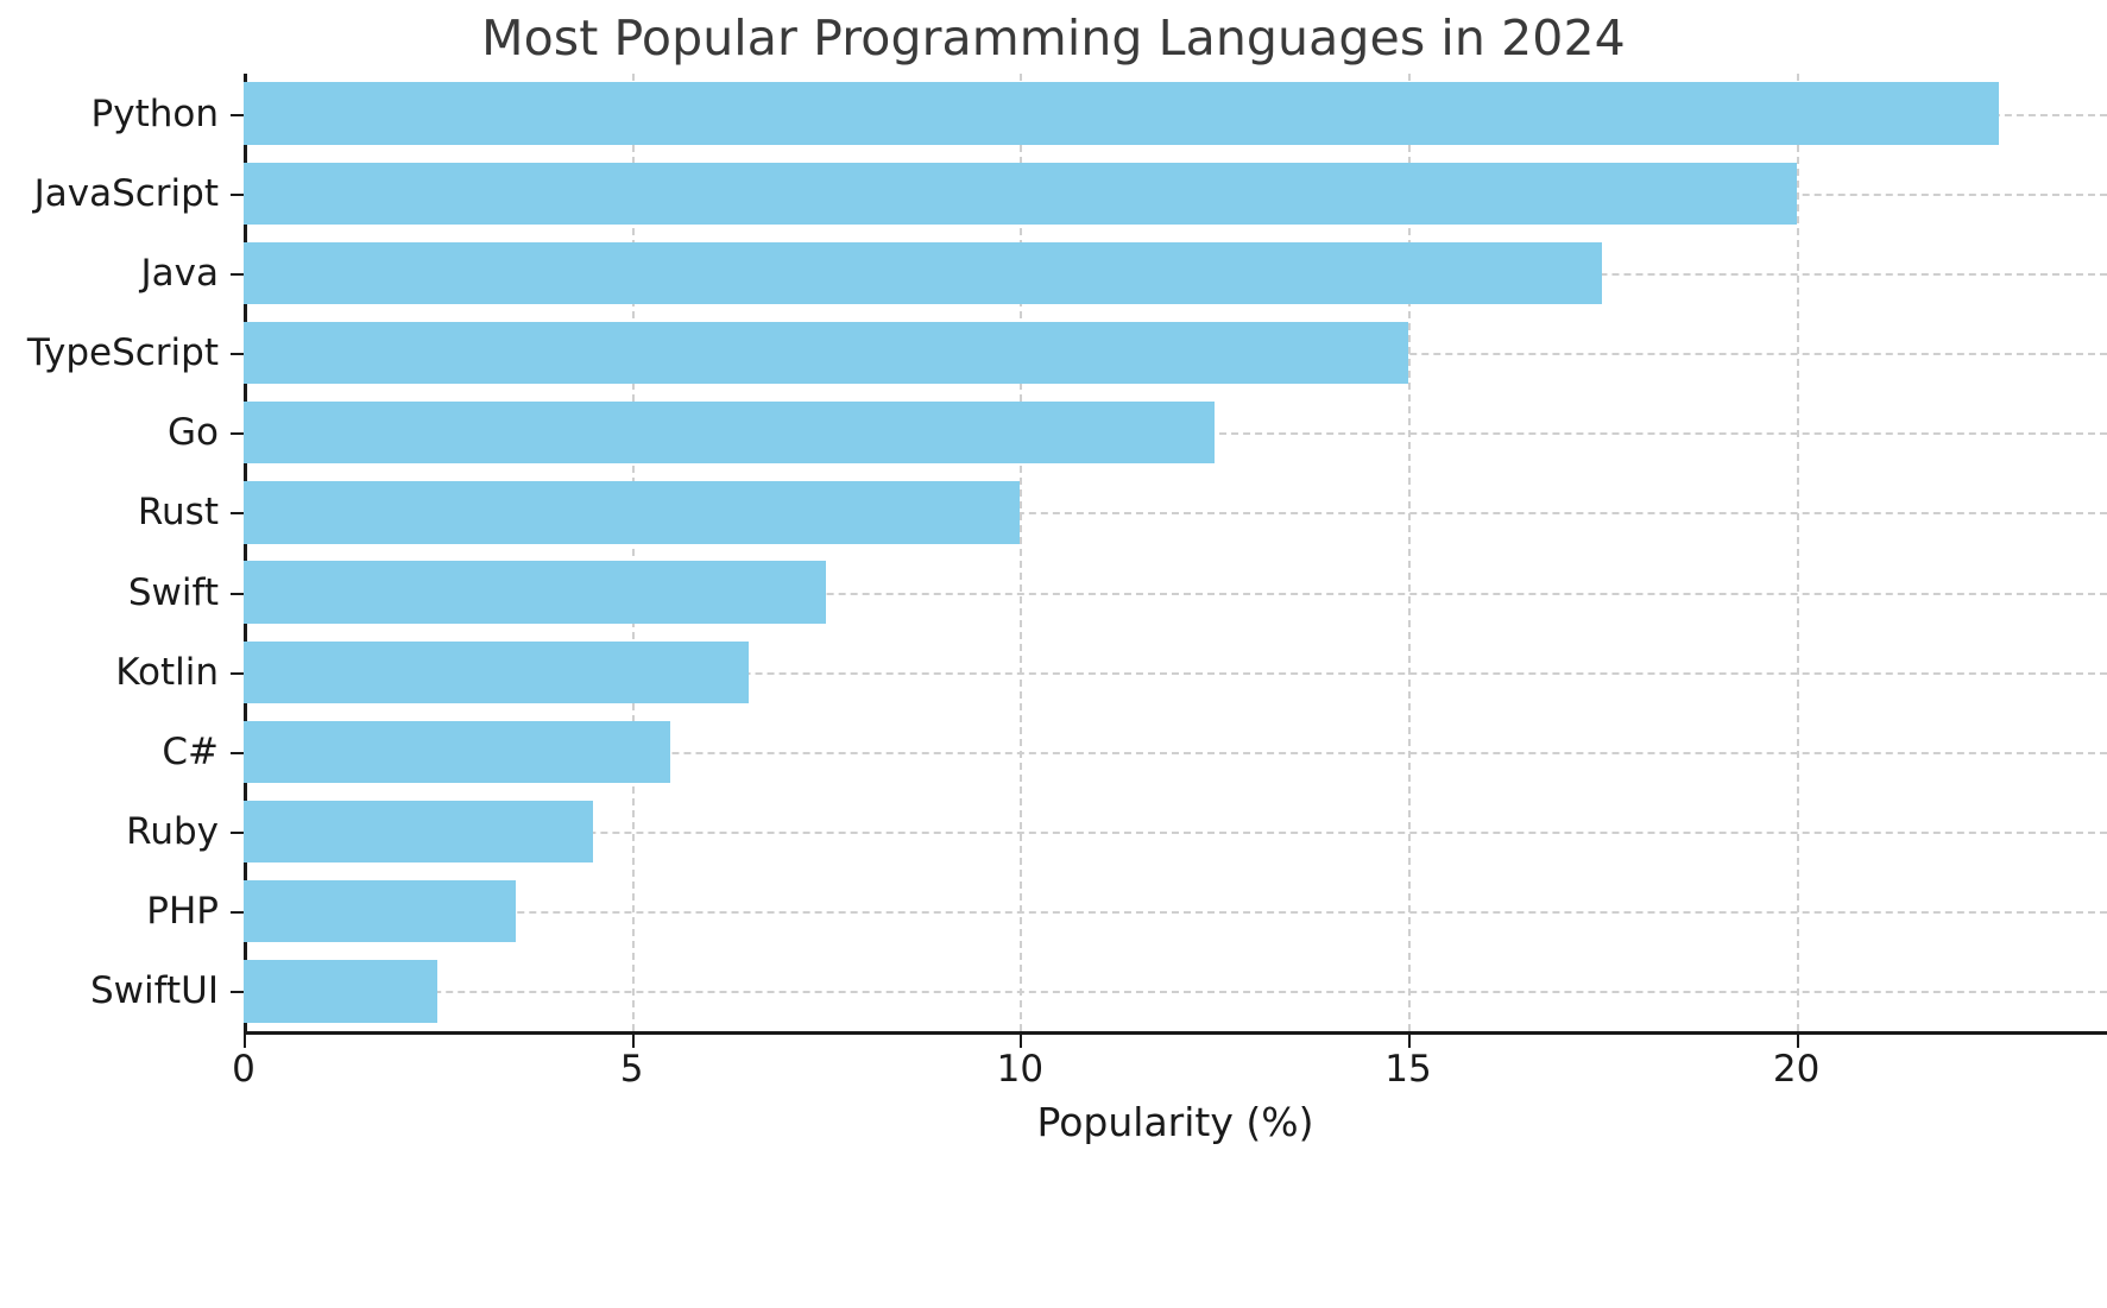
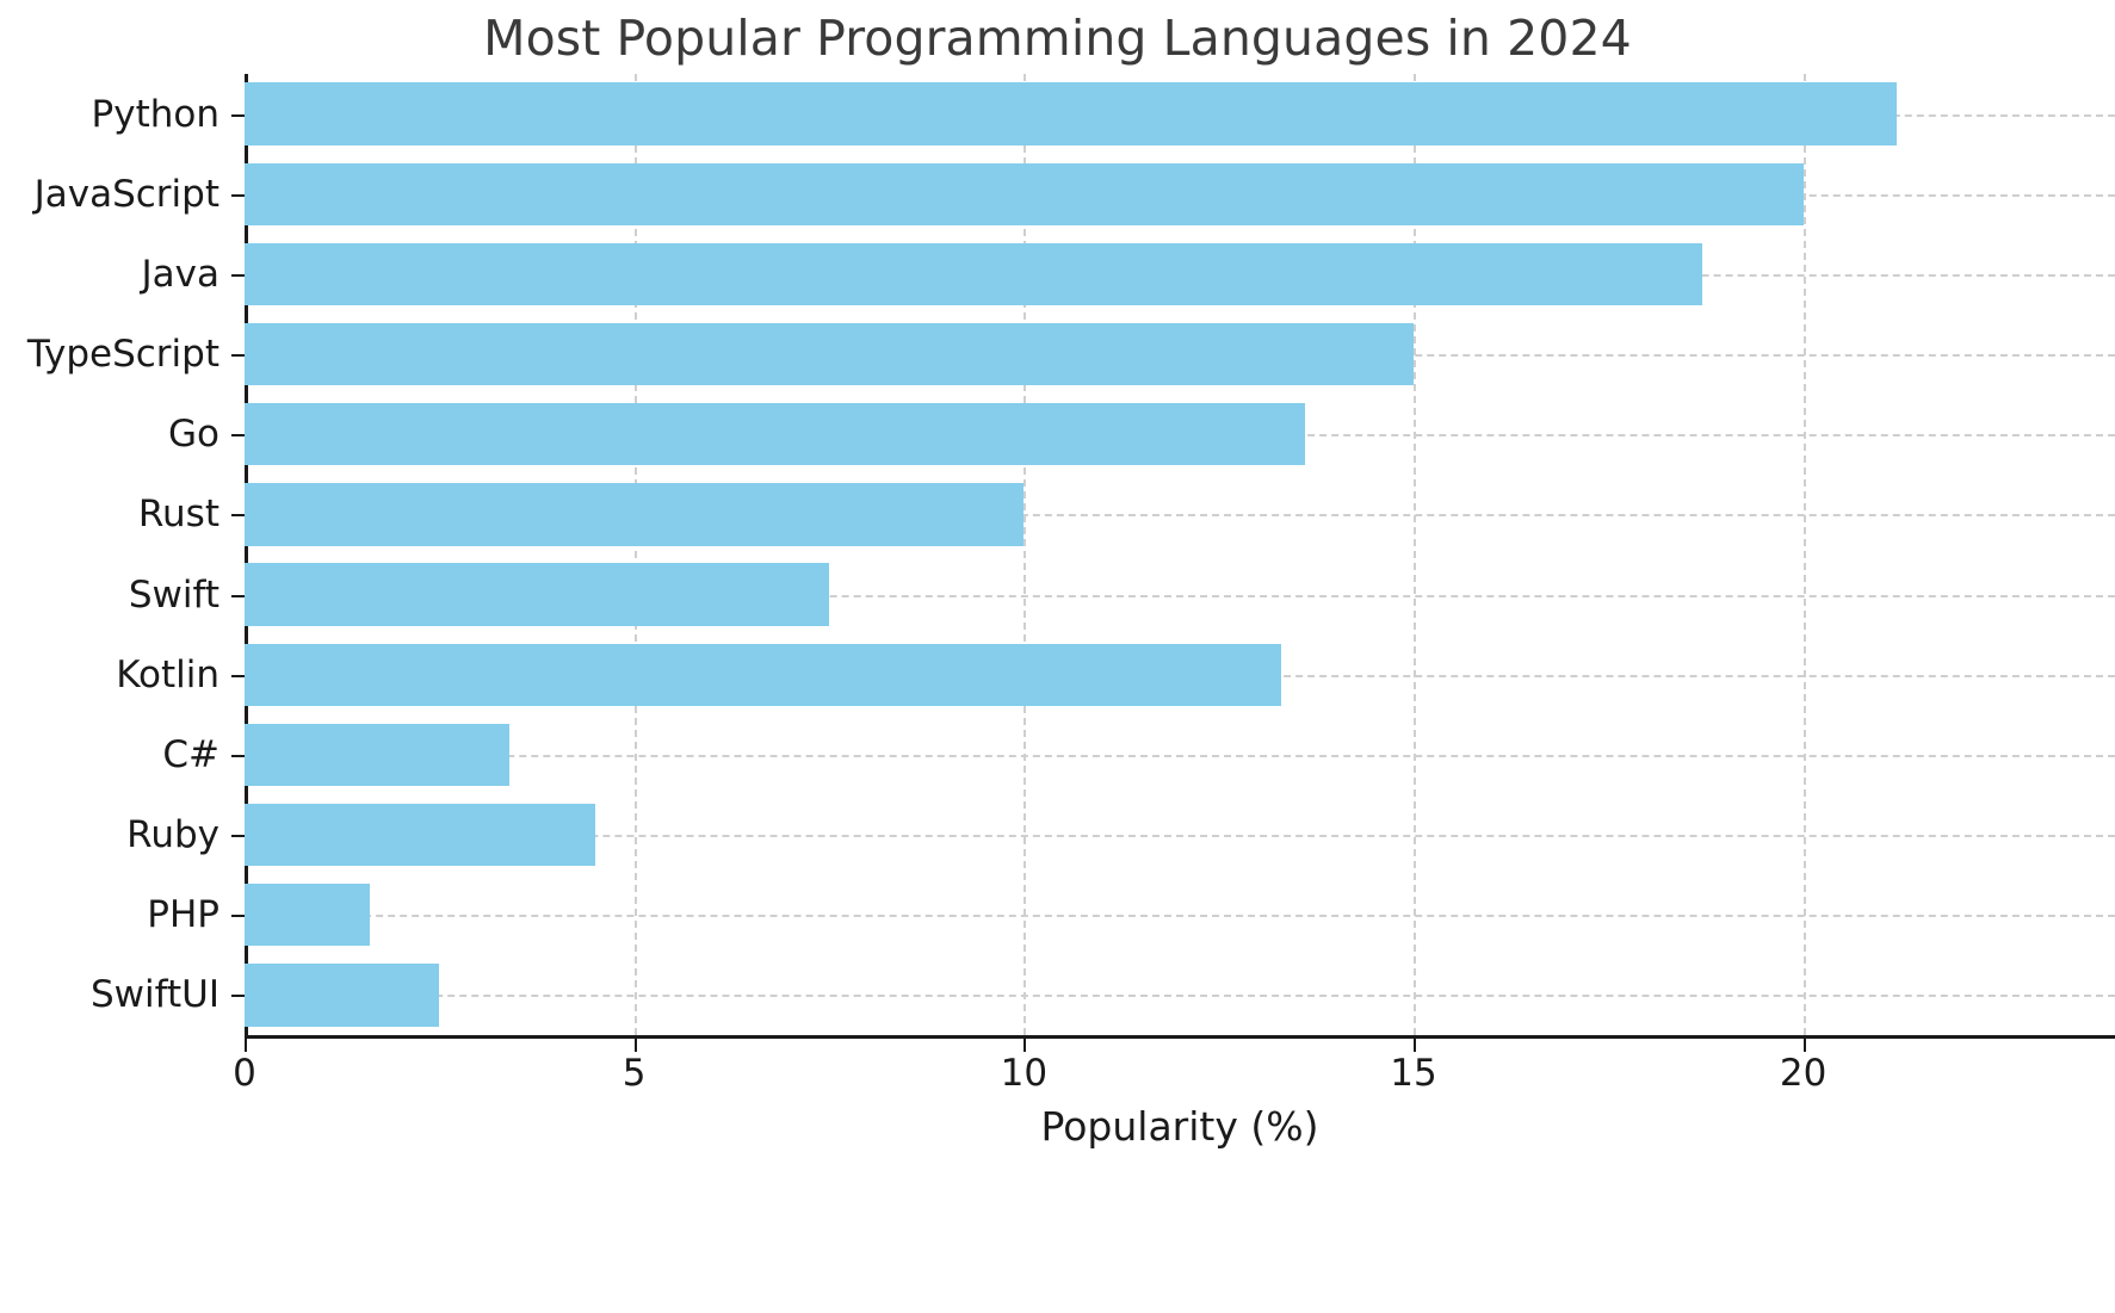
Python: 22.6 -> 21.2
Java: 17.5 -> 18.7
Go: 12.5 -> 13.6
Kotlin: 6.5 -> 13.3
C#: 5.5 -> 3.4
PHP: 3.5 -> 1.6
